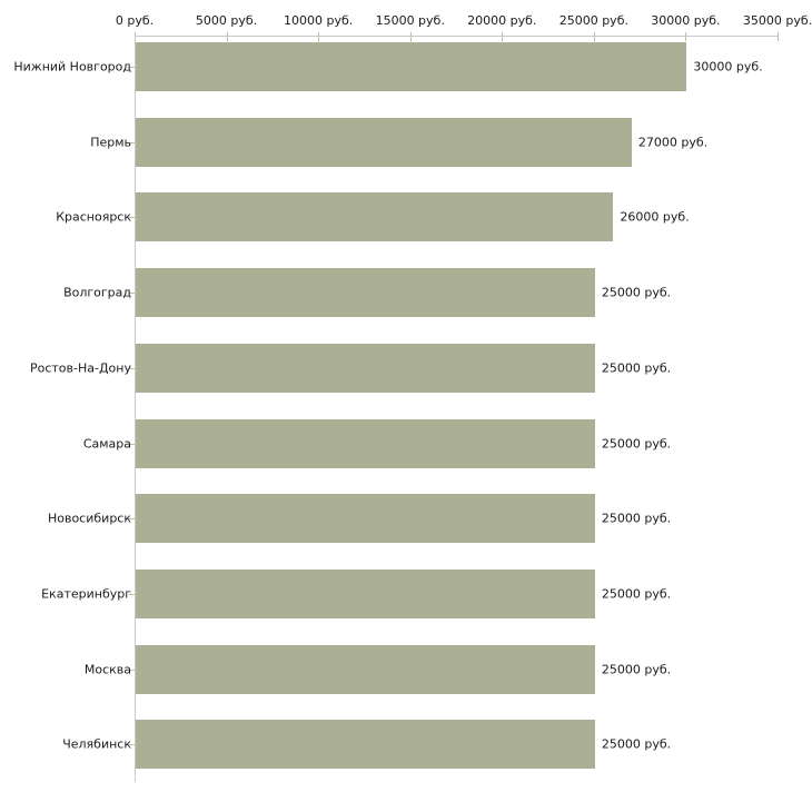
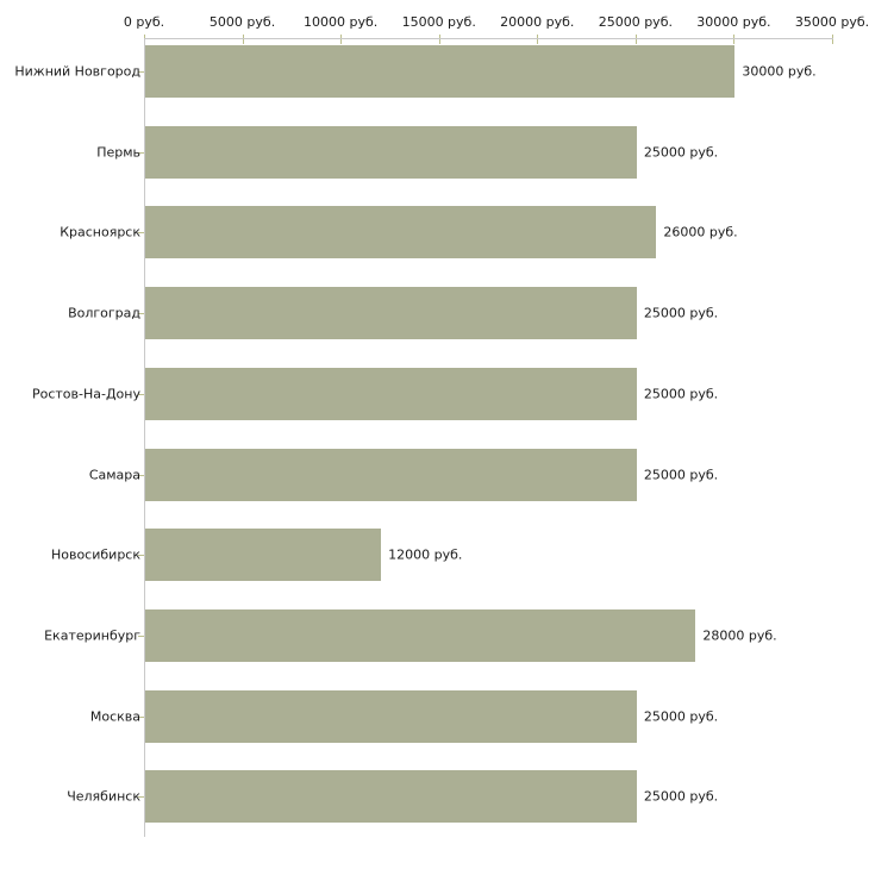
Пермь: 27000 -> 25000
Новосибирск: 25000 -> 12000
Екатеринбург: 25000 -> 28000
